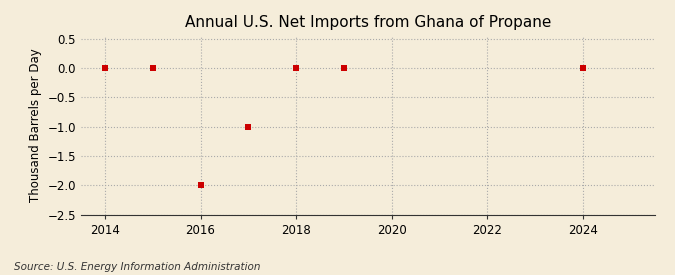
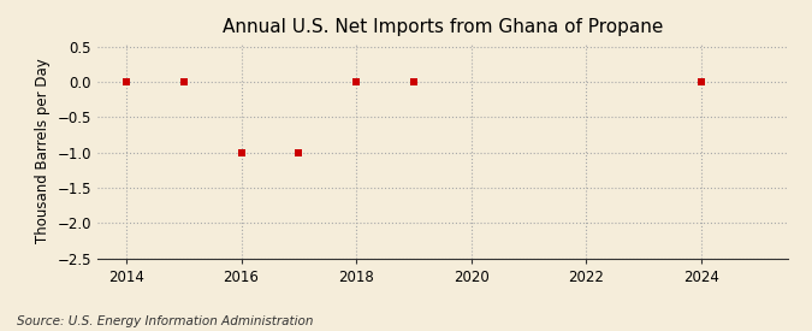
2016: -2 -> -1
